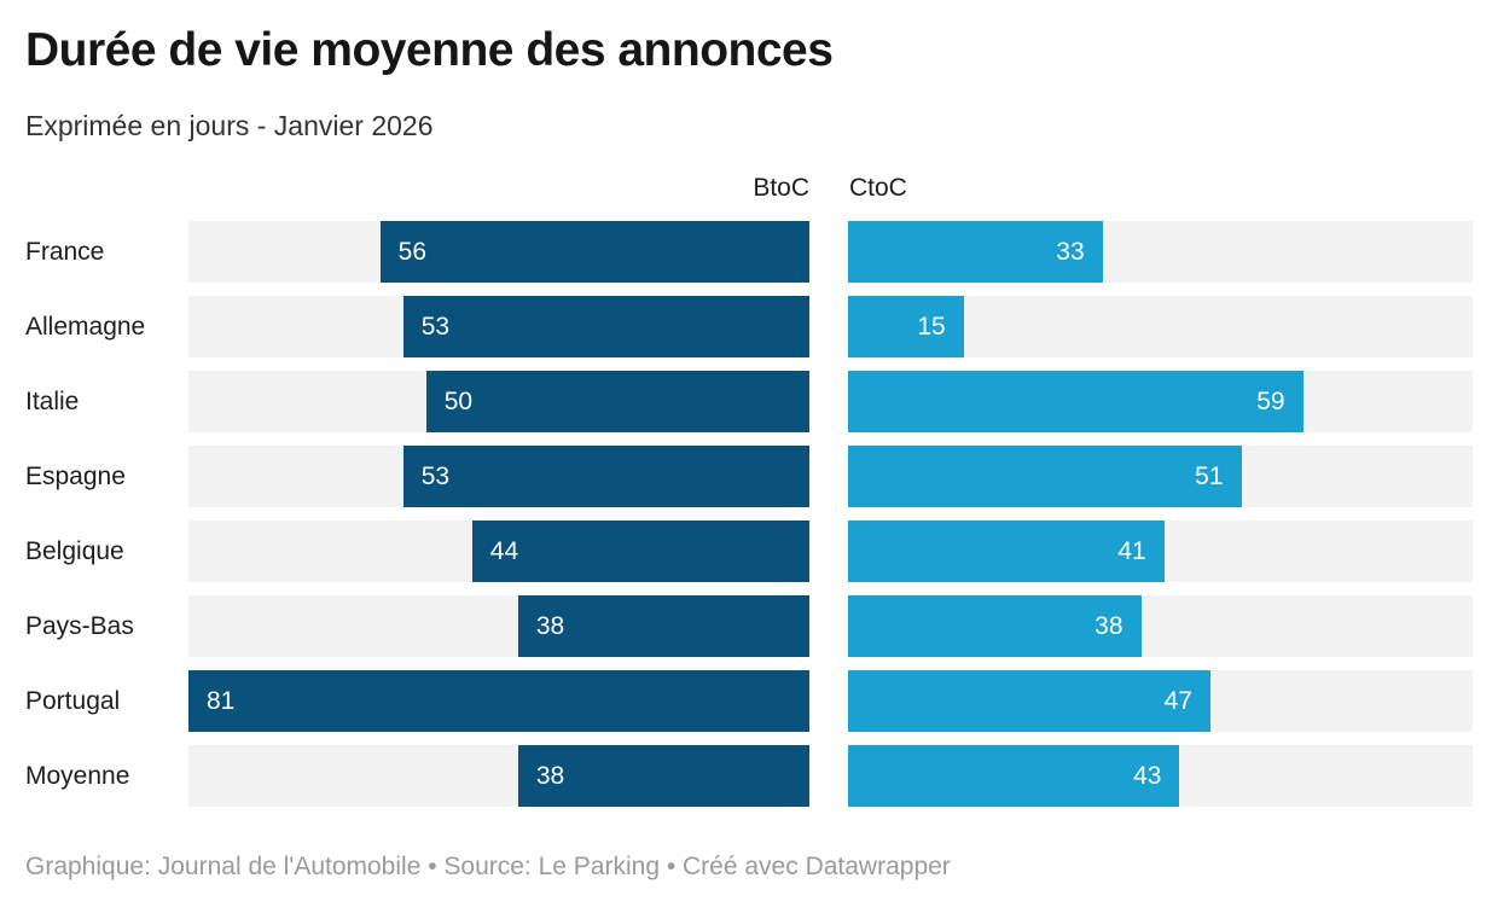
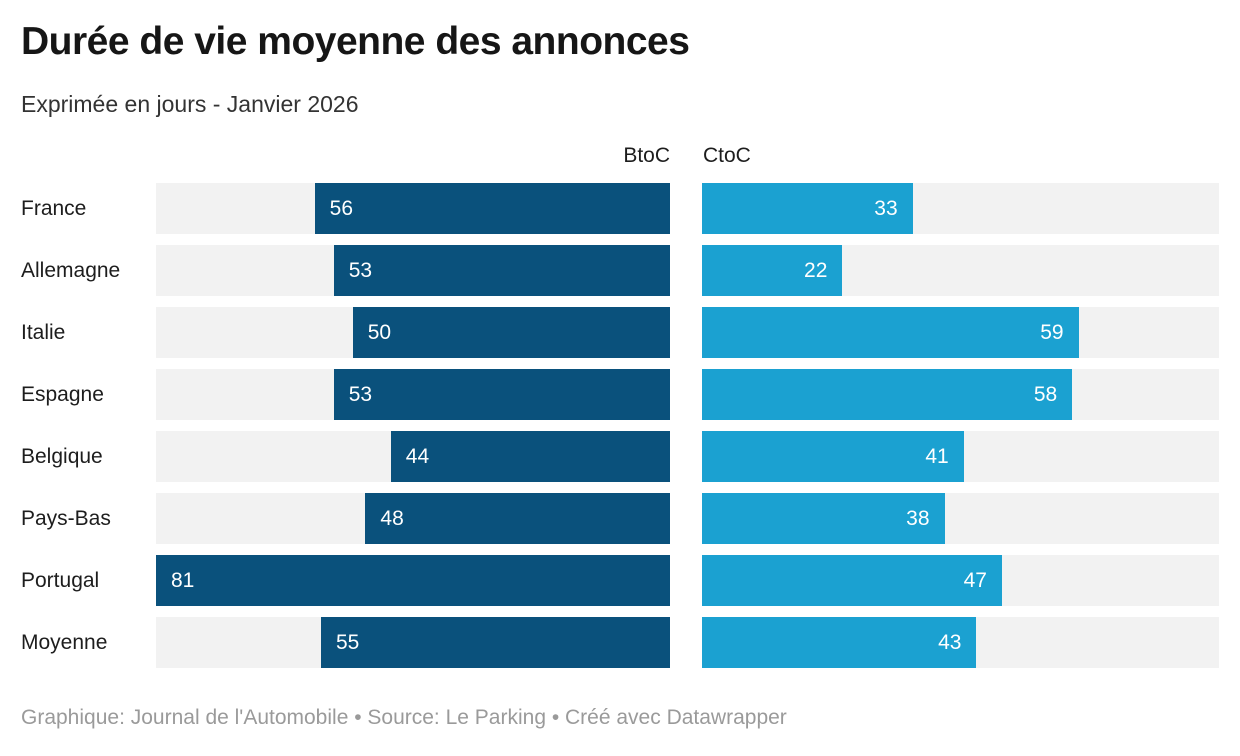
CtoC/Allemagne: 15 -> 22
CtoC/Espagne: 51 -> 58
BtoC/Pays-Bas: 38 -> 48
BtoC/Moyenne: 38 -> 55
